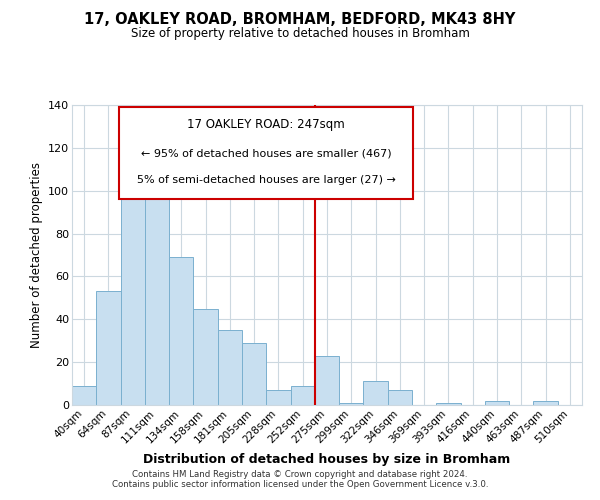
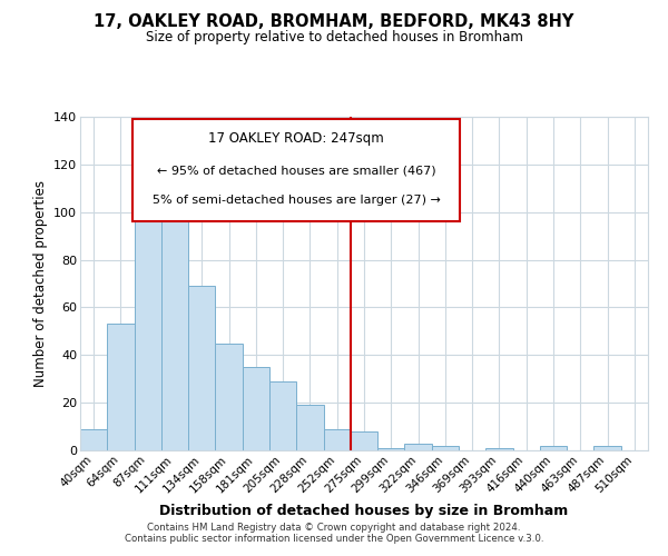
228sqm: 7 -> 19
275sqm: 23 -> 8
322sqm: 11 -> 3
346sqm: 7 -> 2
